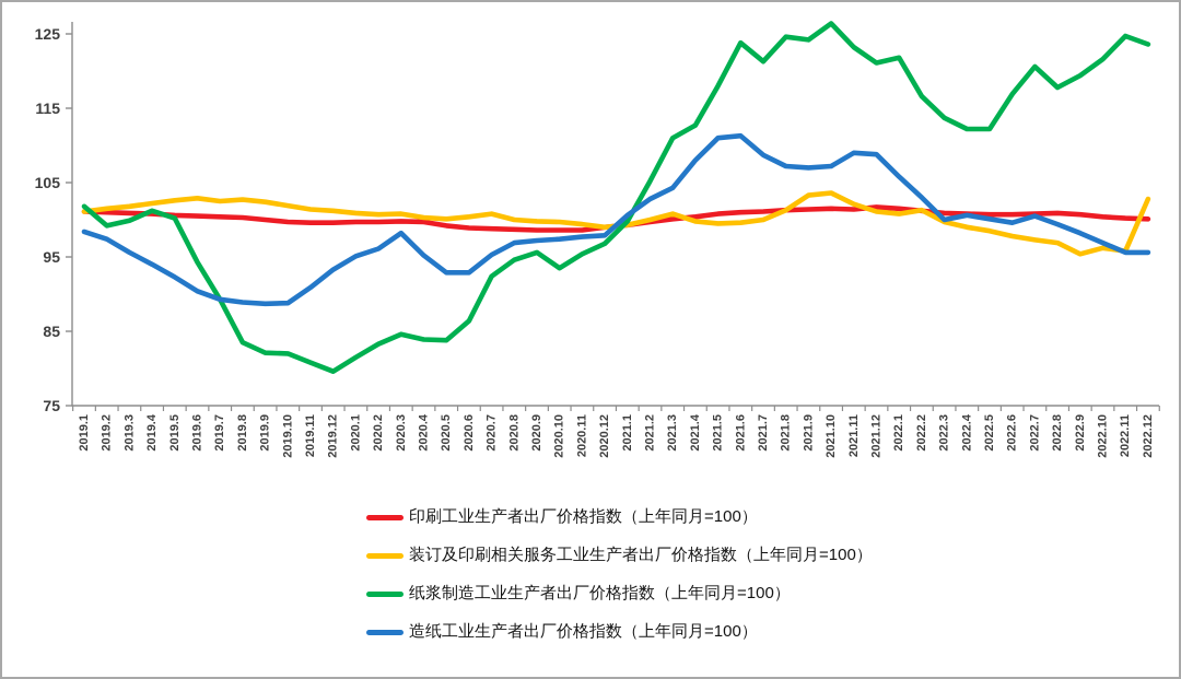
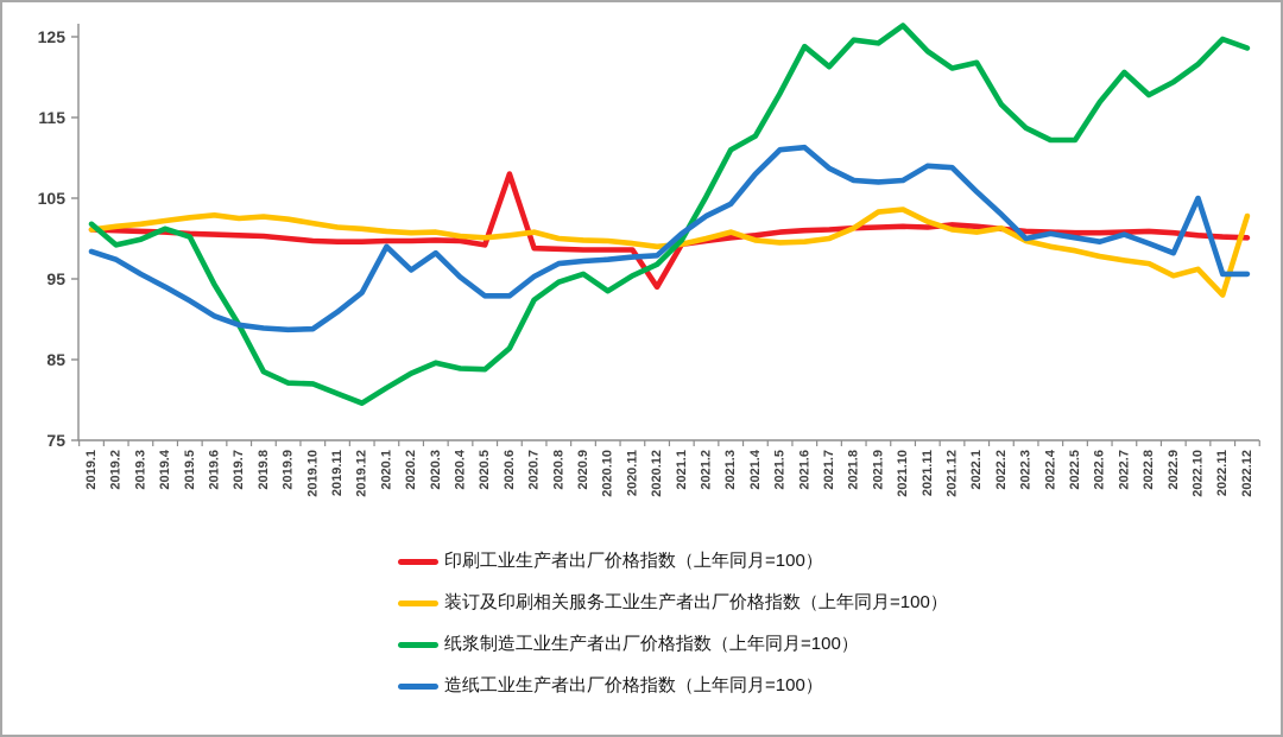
造纸工业生产者出厂价格指数（上年同月=100）/2020.1: 95 -> 99
印刷工业生产者出厂价格指数（上年同月=100）/2020.6: 99 -> 108
印刷工业生产者出厂价格指数（上年同月=100）/2020.12: 99 -> 94
造纸工业生产者出厂价格指数（上年同月=100）/2022.10: 97 -> 105
装订及印刷相关服务工业生产者出厂价格指数（上年同月=100）/2022.11: 96 -> 93
